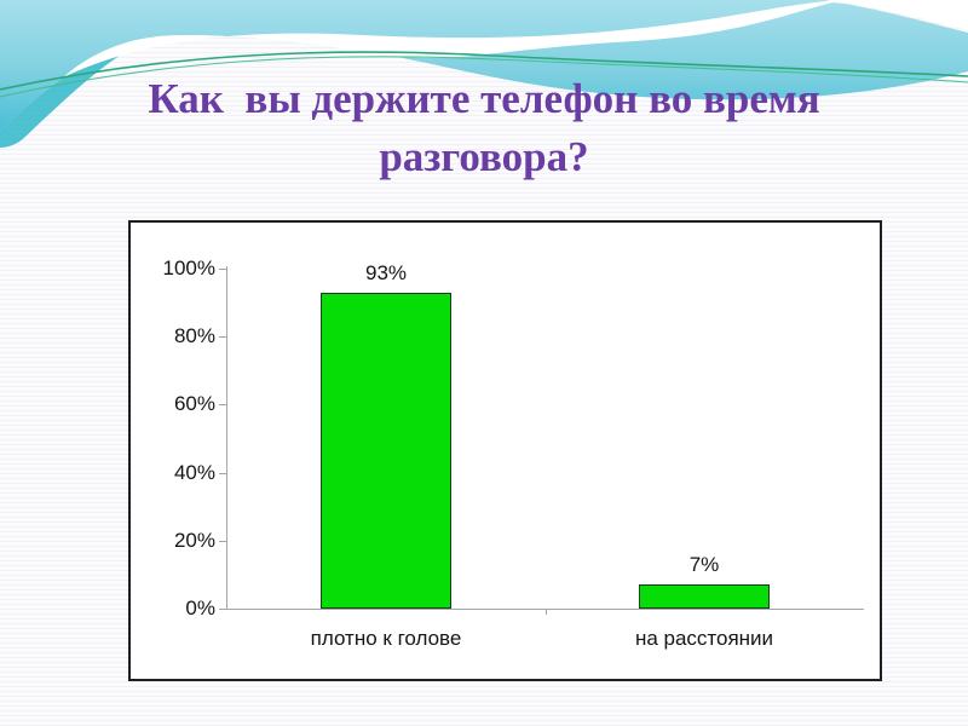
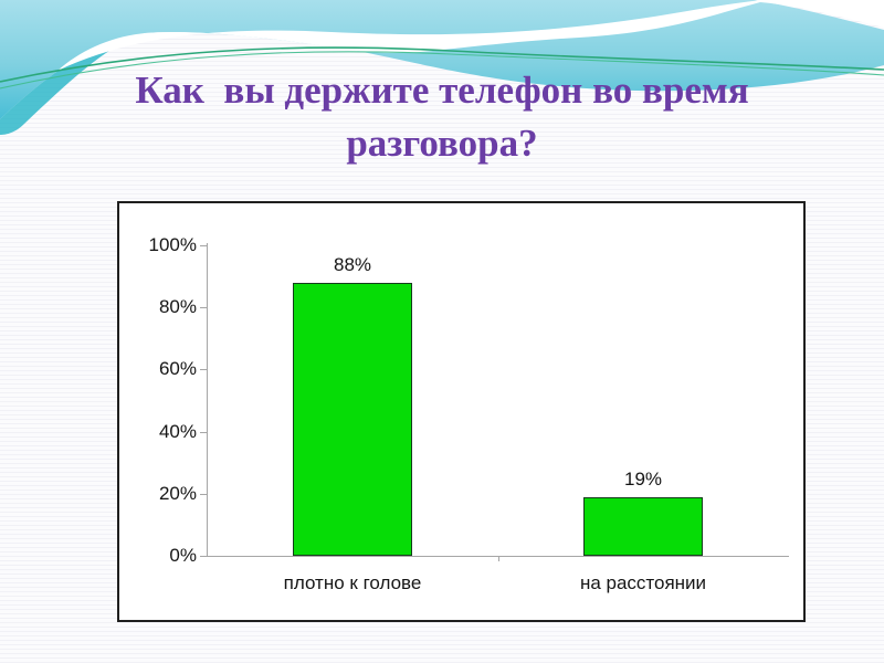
плотно к голове: 93% -> 88%
на расстоянии: 7% -> 19%
